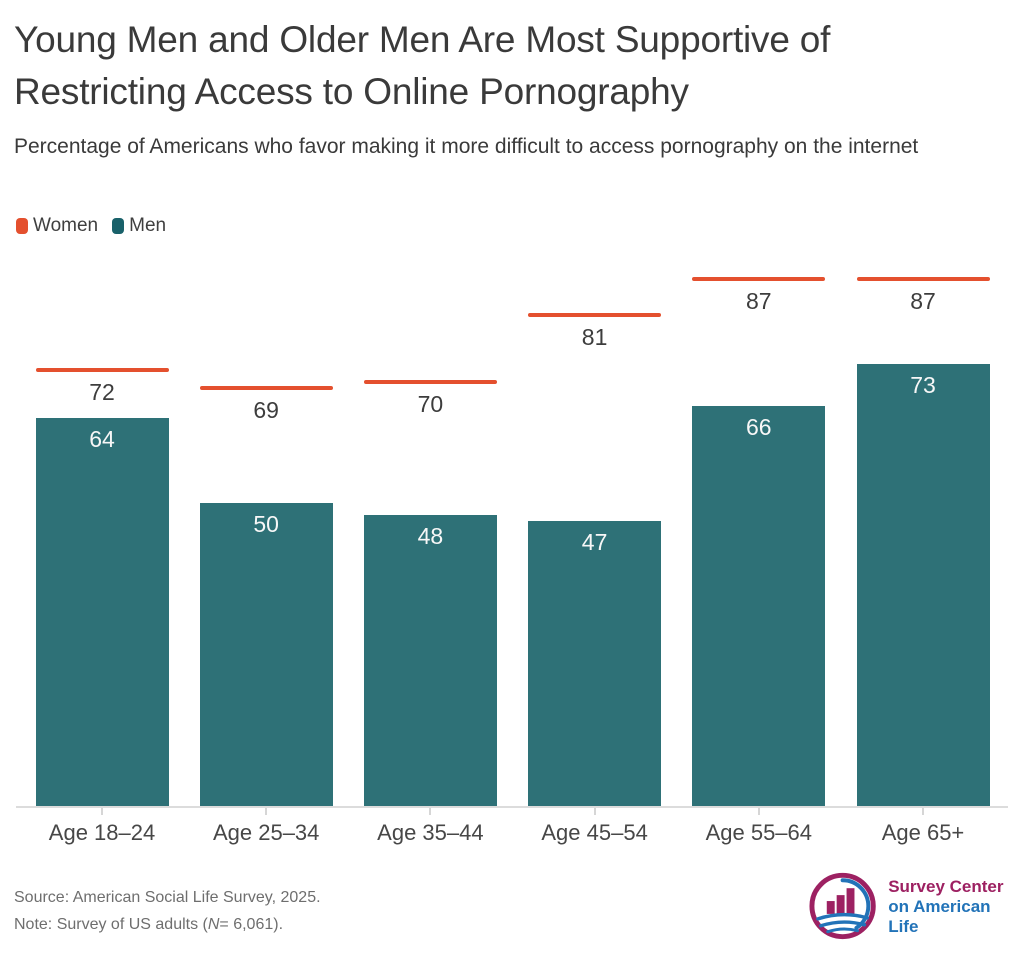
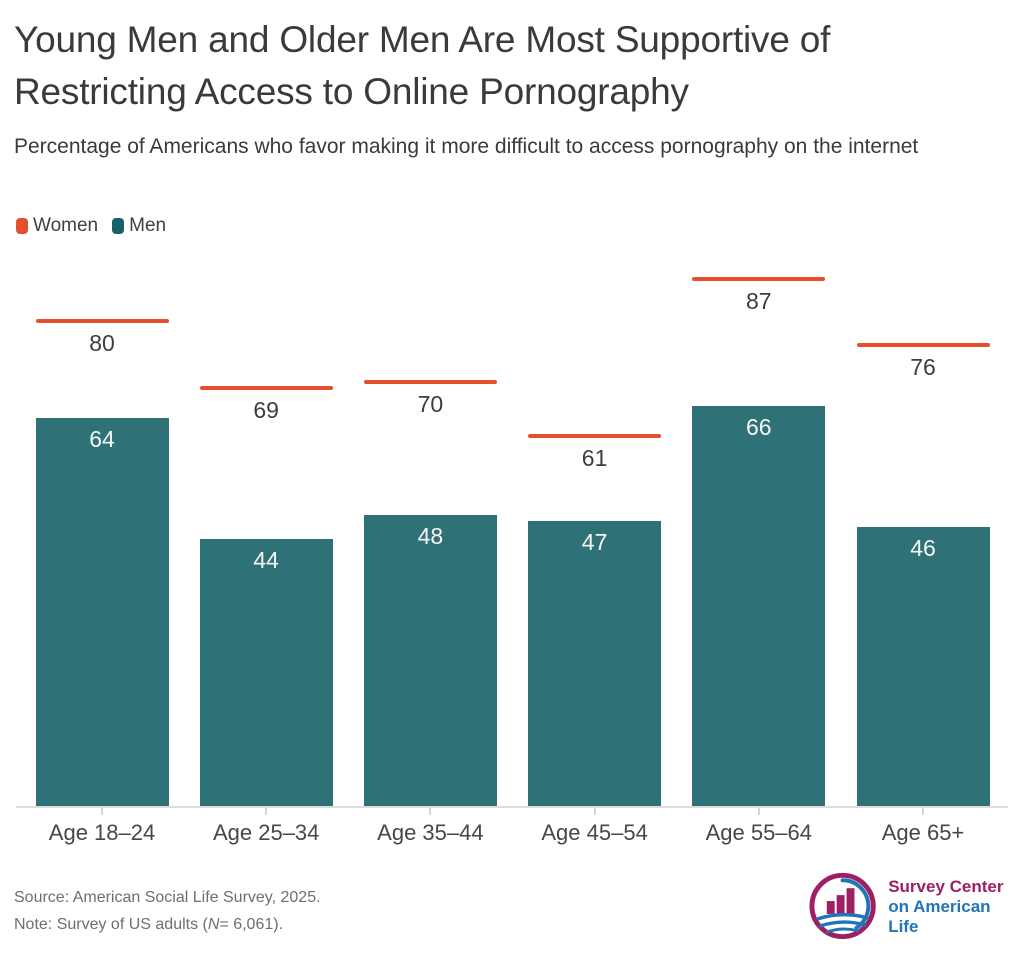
Women/Age 18–24: 72 -> 80
Men/Age 25–34: 50 -> 44
Women/Age 45–54: 81 -> 61
Women/Age 65+: 87 -> 76
Men/Age 65+: 73 -> 46
